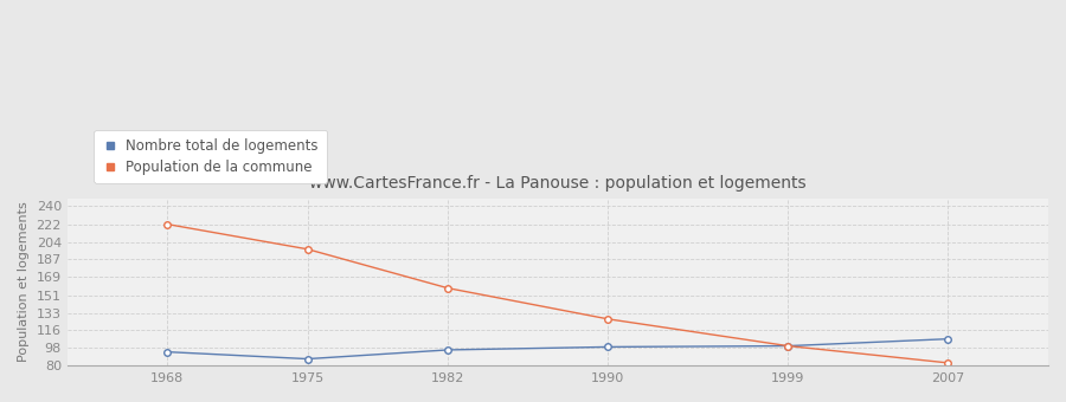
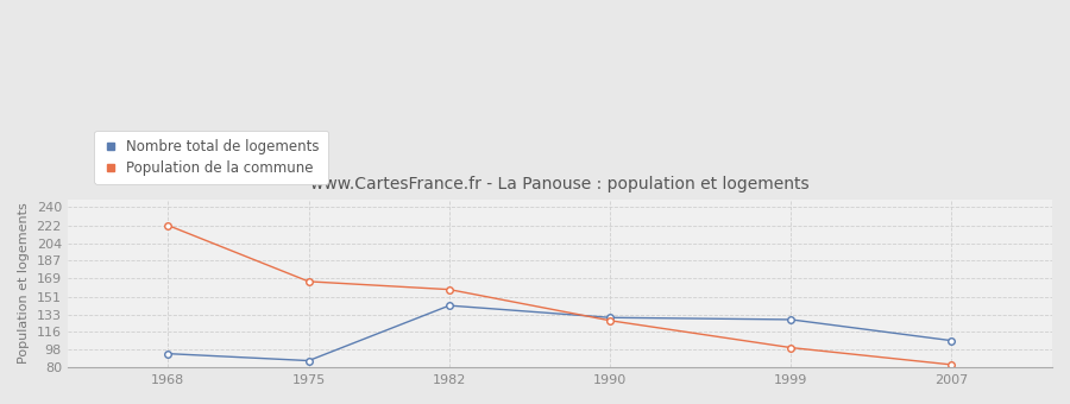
Population de la commune/1975: 197 -> 166
Nombre total de logements/1982: 96 -> 142
Nombre total de logements/1990: 99 -> 130
Nombre total de logements/1999: 100 -> 128
